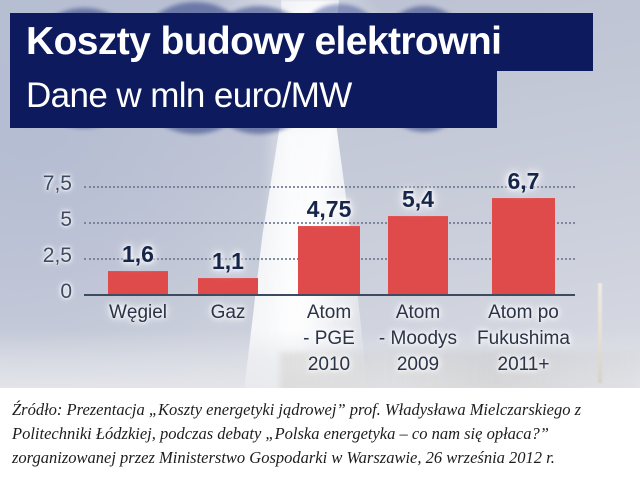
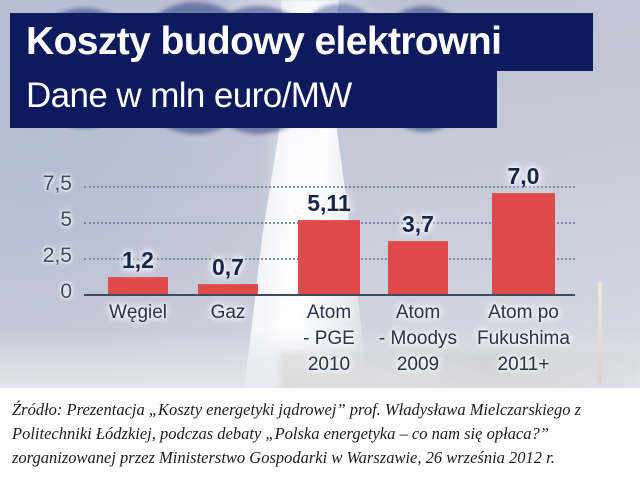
Węgiel: 1,6 -> 1,2
Gaz: 1,1 -> 0,7
Atom - PGE 2010: 4,75 -> 5,11
Atom - Moodys 2009: 5,4 -> 3,7
Atom po Fukushima 2011+: 6,7 -> 7,0
